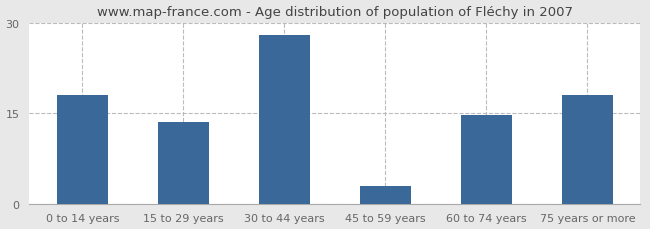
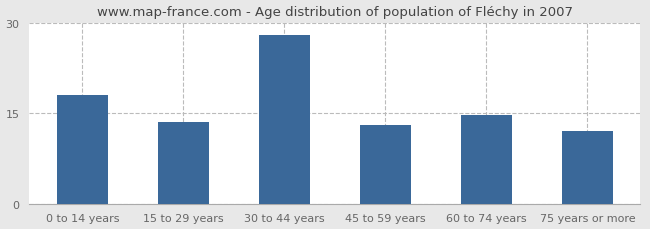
45 to 59 years: 3.0 -> 13.0
75 years or more: 18.0 -> 12.0
